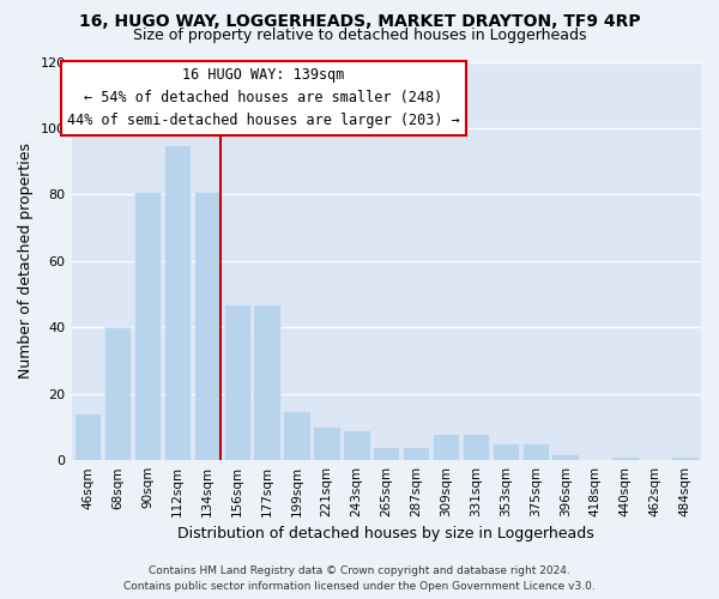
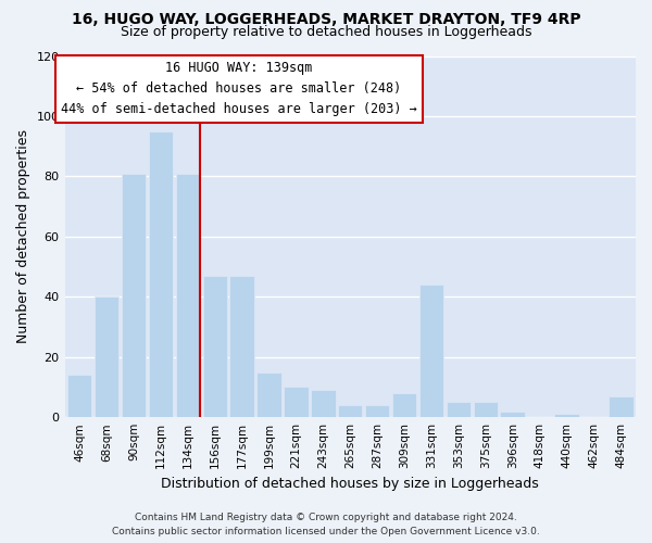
331sqm: 8 -> 44
484sqm: 1 -> 7
